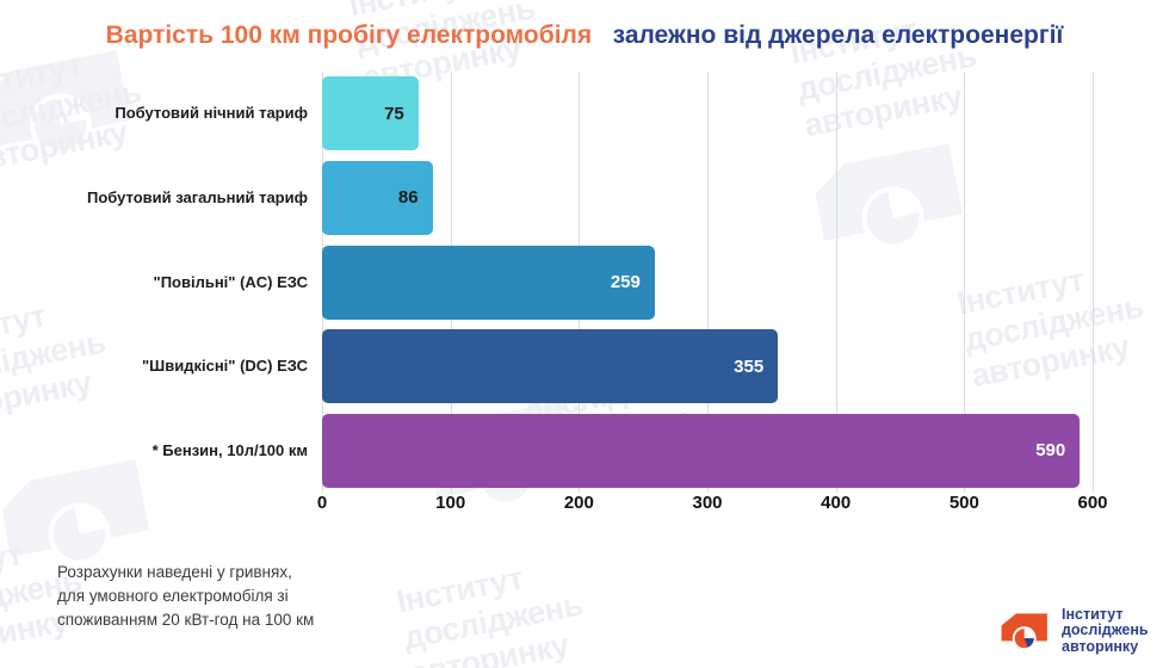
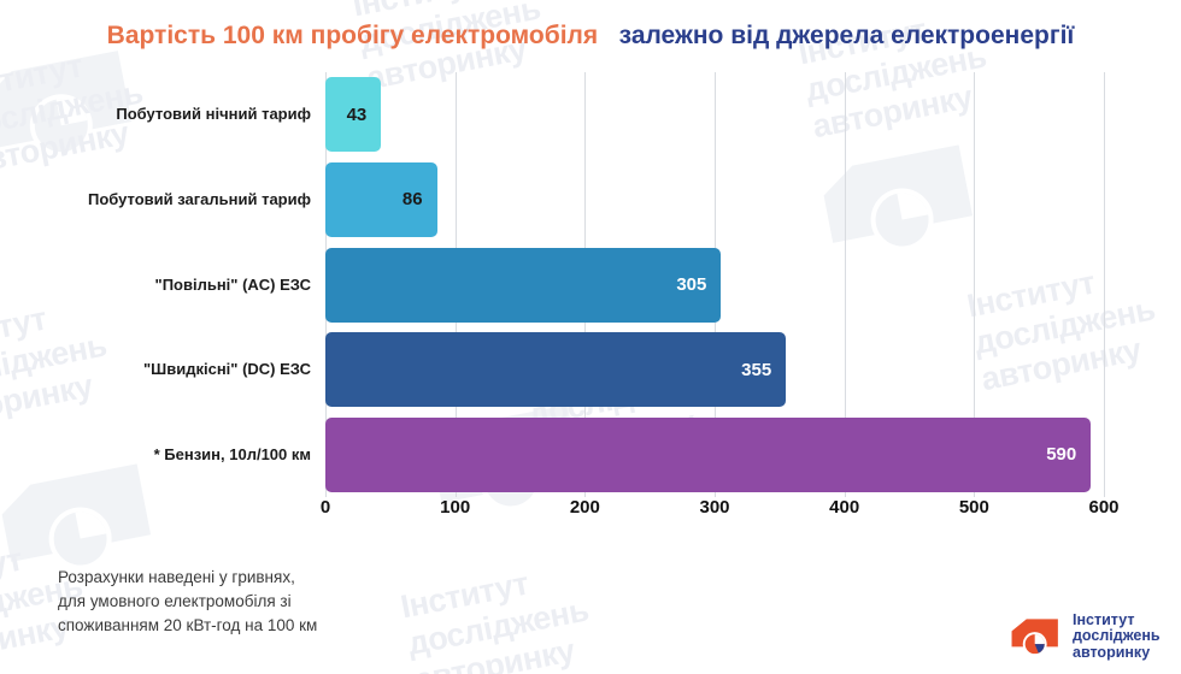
Побутовий нічний тариф: 75 -> 43
"Повільні" (AC) ЕЗС: 259 -> 305
